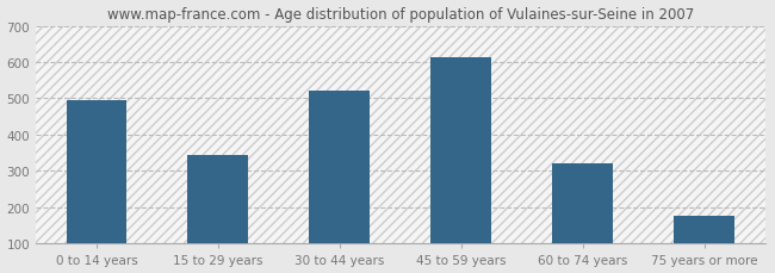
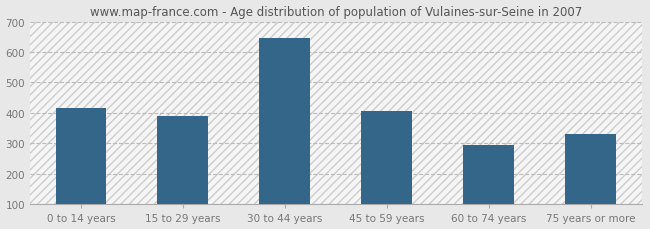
0 to 14 years: 495 -> 415
15 to 29 years: 345 -> 390
30 to 44 years: 522 -> 645
45 to 59 years: 613 -> 405
60 to 74 years: 320 -> 295
75 years or more: 176 -> 330
